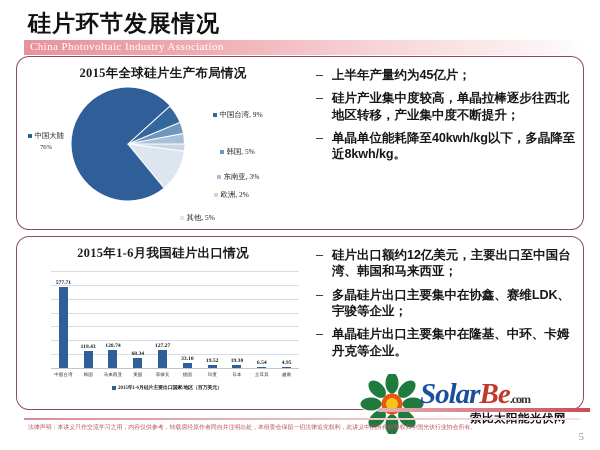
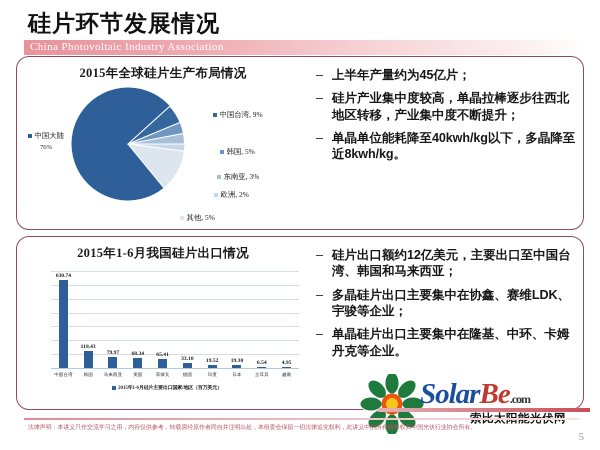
2015年1-6月我国硅片出口情况/中国台湾: 577.71 -> 630.74
2015年1-6月我国硅片出口情况/马来西亚: 128.74 -> 79.97
2015年1-6月我国硅片出口情况/菲律宾: 127.27 -> 65.41
